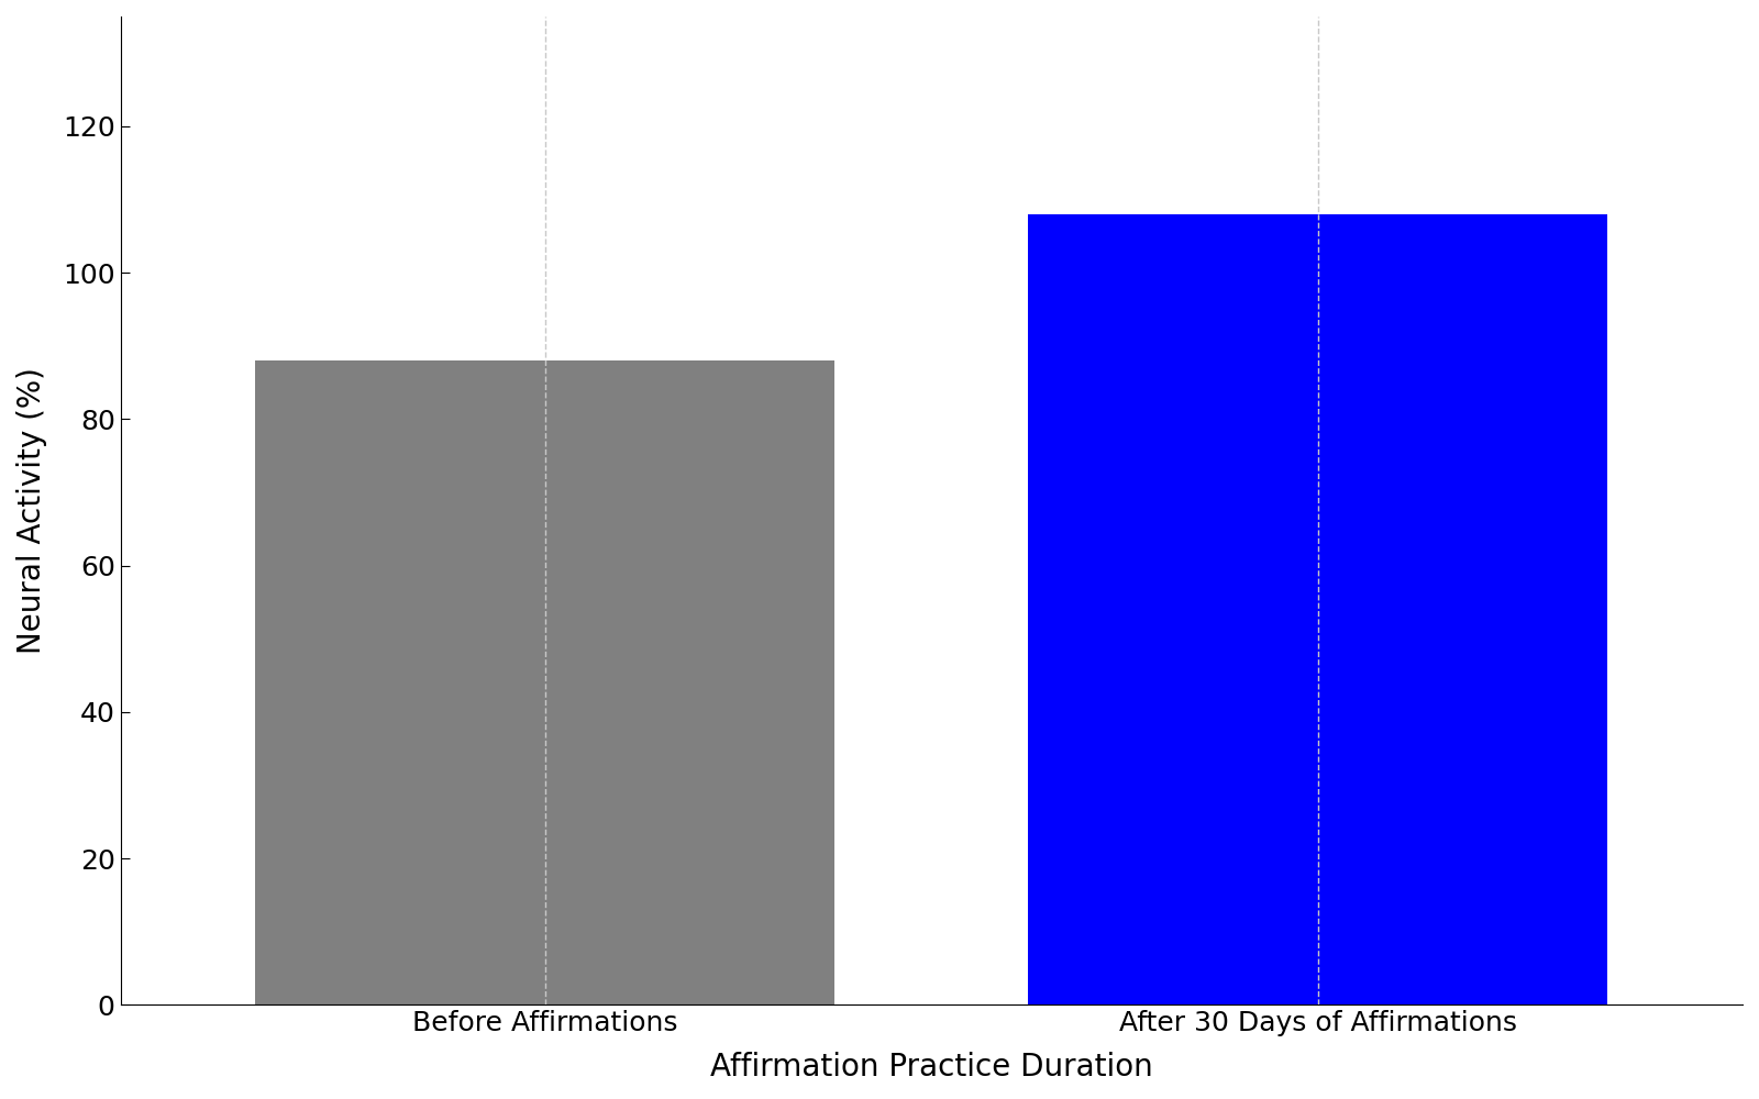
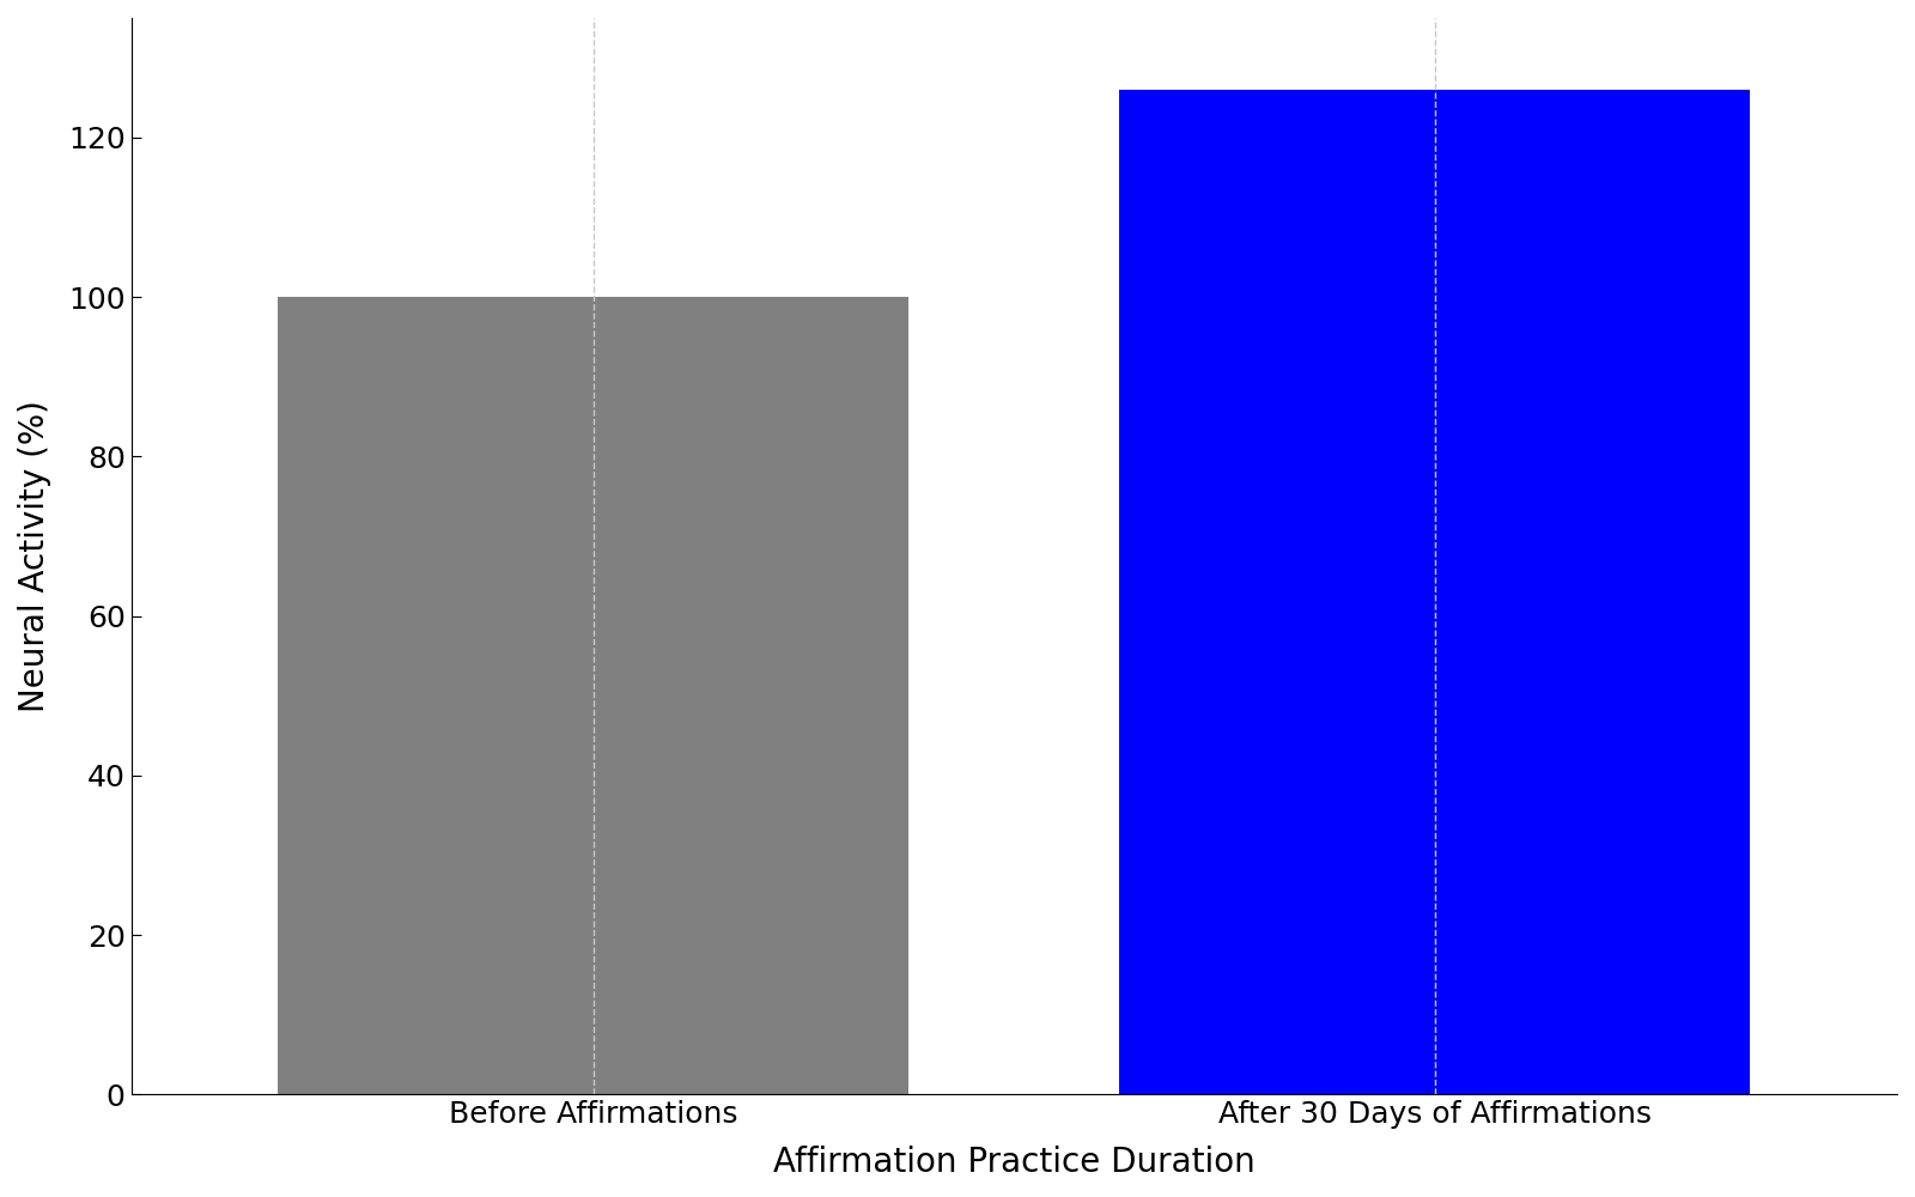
Before Affirmations: 88 -> 100
After 30 Days of Affirmations: 108 -> 126
